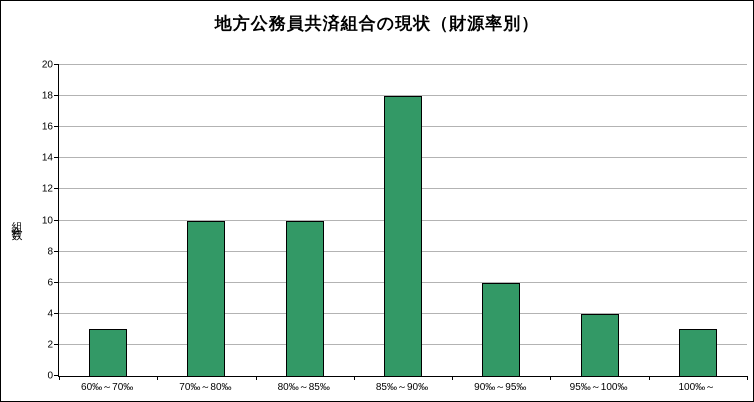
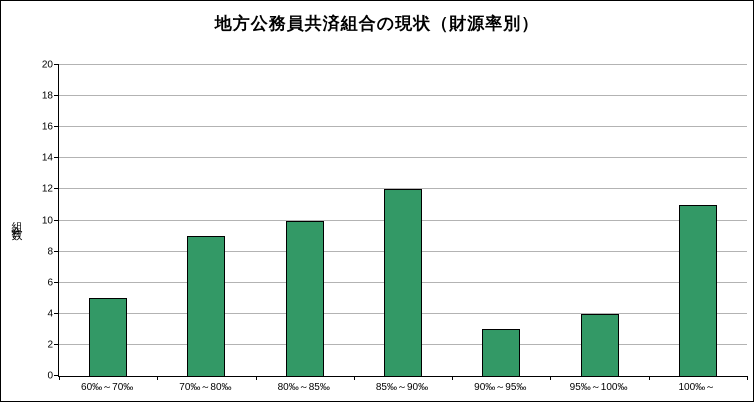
60‰～70‰: 3 -> 5
70‰～80‰: 10 -> 9
85‰～90‰: 18 -> 12
90‰～95‰: 6 -> 3
100‰～: 3 -> 11
